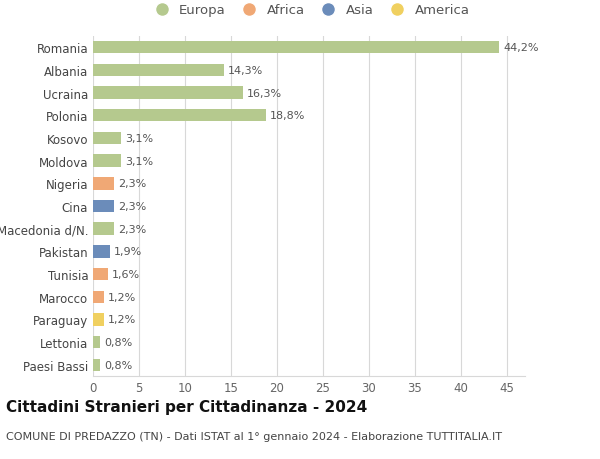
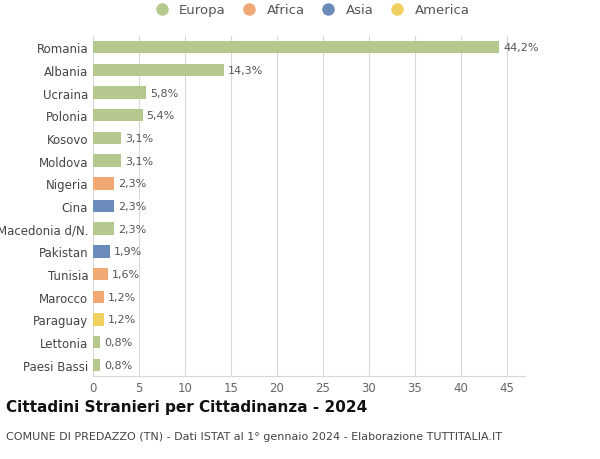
Ucraina: 16,3% -> 5,8%
Polonia: 18,8% -> 5,4%
